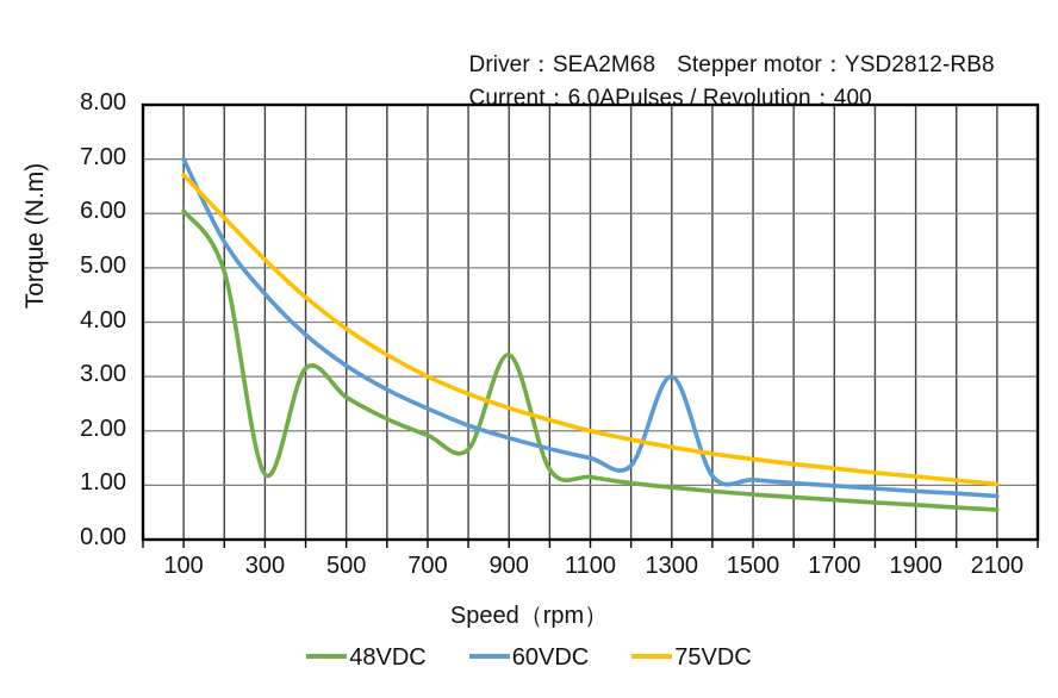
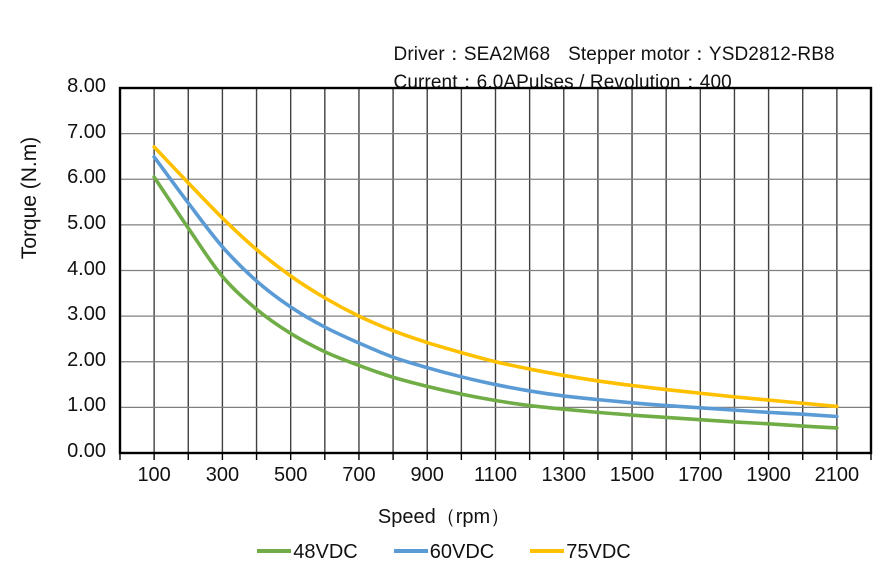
60VDC/100: 7.0 -> 6.5
48VDC/300: 1.2 -> 3.9
48VDC/900: 3.4 -> 1.5
60VDC/1300: 3.0 -> 1.2
